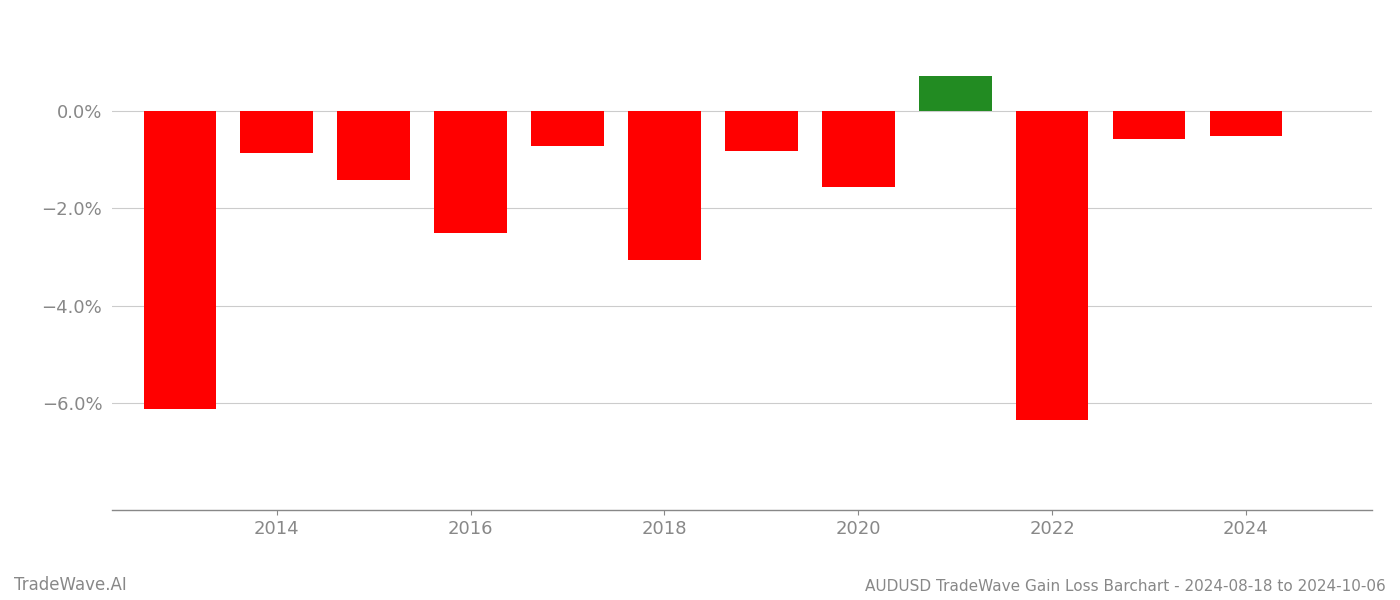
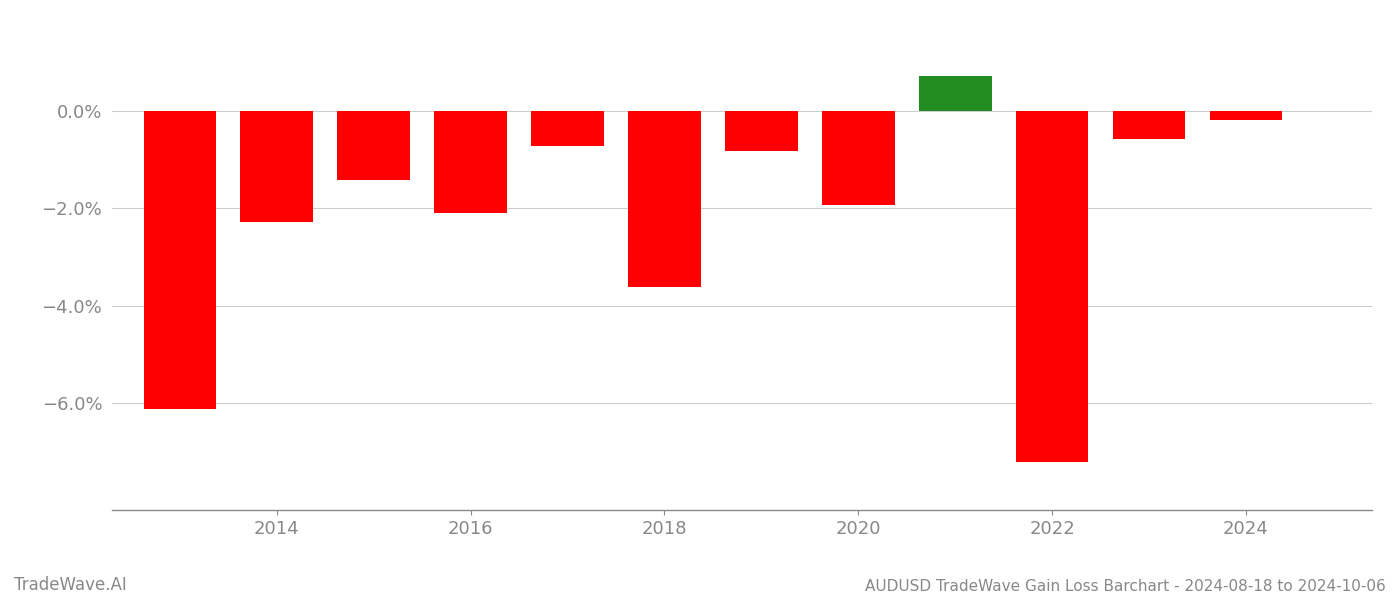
2014: -0.85% -> -2.28%
2016: -2.50% -> -2.10%
2018: -3.05% -> -3.62%
2020: -1.55% -> -1.92%
2022: -6.35% -> -7.22%
2024: -0.50% -> -0.18%
